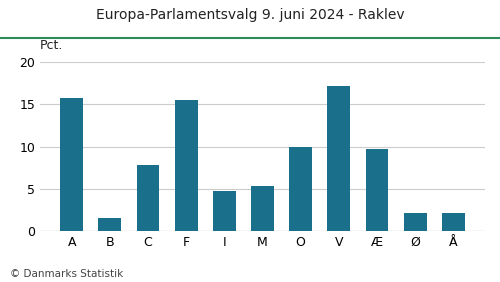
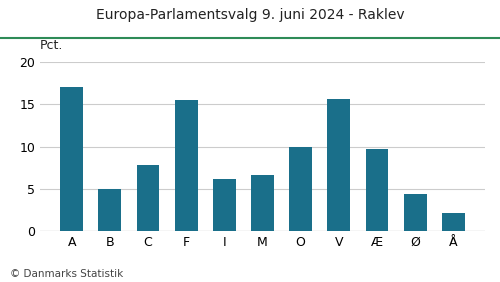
A: 15.8 -> 17.0
B: 1.6 -> 5.0
I: 4.8 -> 6.2
M: 5.4 -> 6.6
V: 17.2 -> 15.6
Ø: 2.2 -> 4.4
